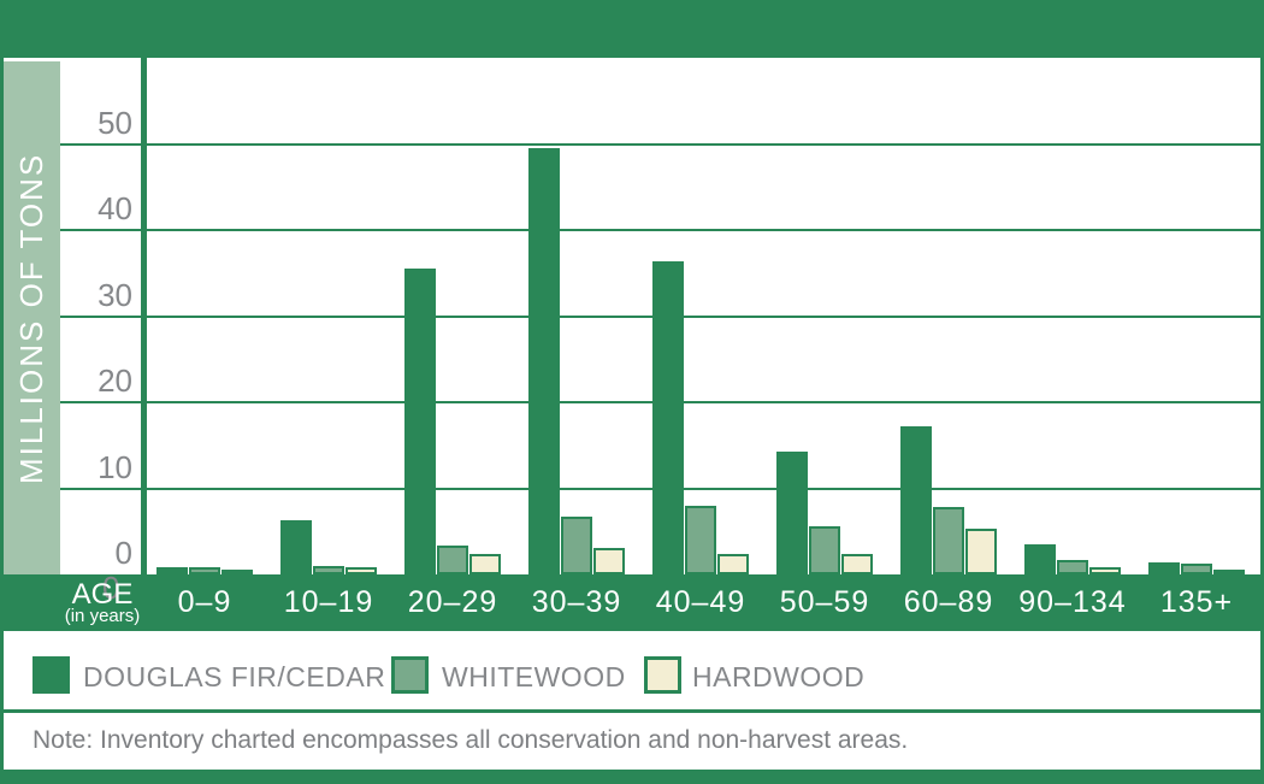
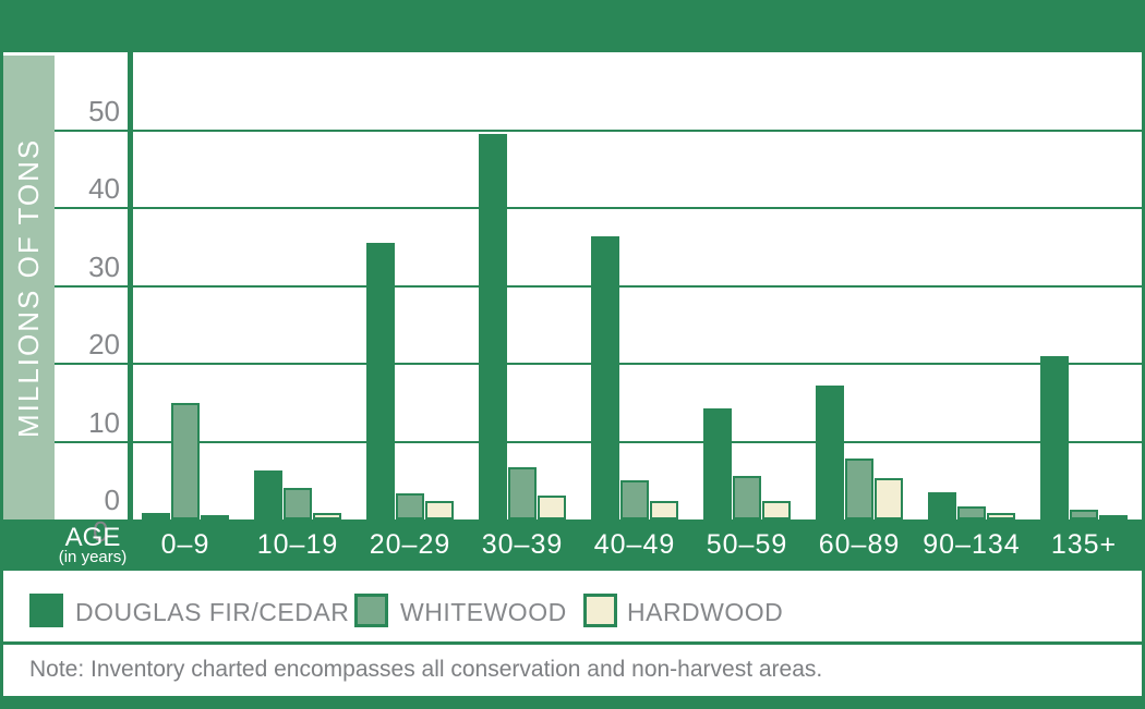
WHITEWOOD/0–9: 1 -> 15
WHITEWOOD/10–19: 1 -> 4
WHITEWOOD/40–49: 8 -> 5
DOUGLAS FIR/CEDAR/135+: 1 -> 21
